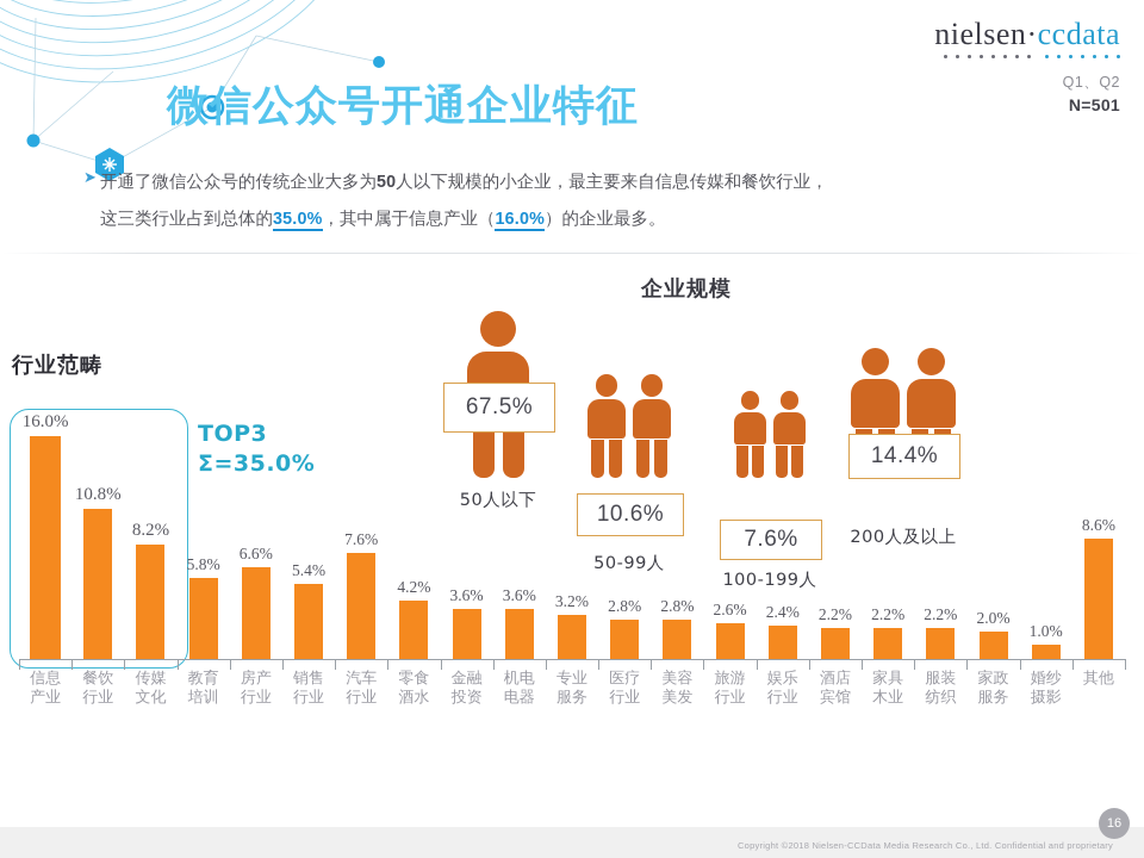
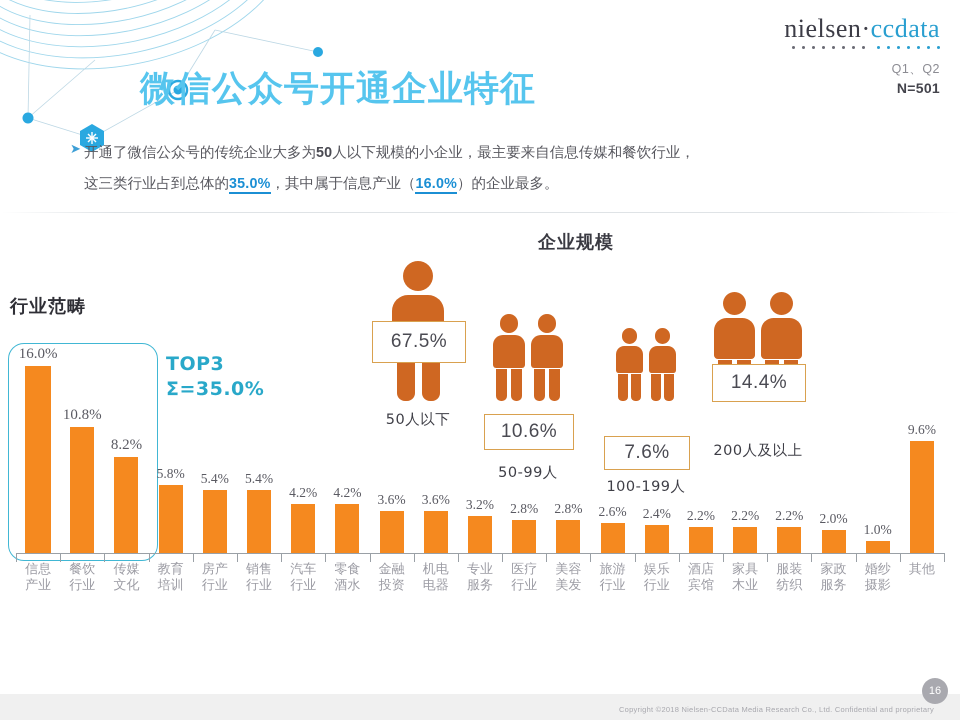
行业范畴/房产行业: 6.6% -> 5.4%
行业范畴/汽车行业: 7.6% -> 4.2%
行业范畴/其他: 8.6% -> 9.6%
